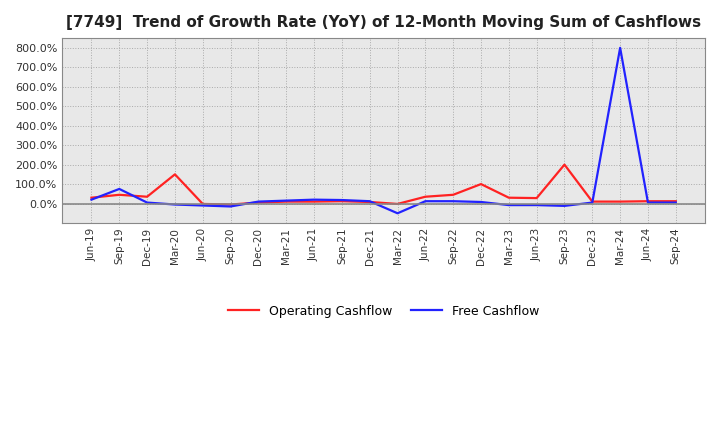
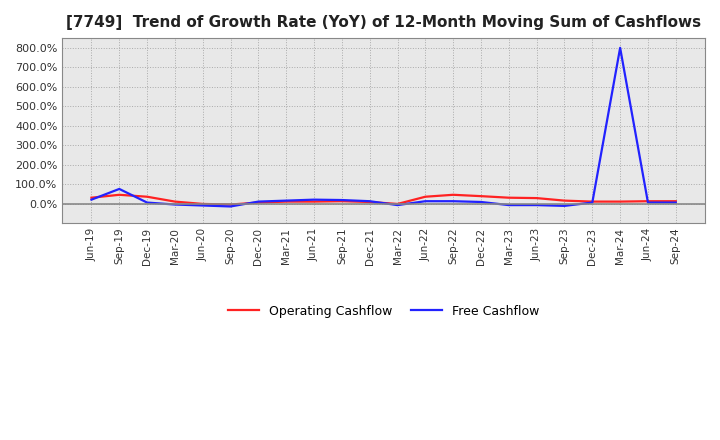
Operating Cashflow/Mar-20: 150% -> 10%
Free Cashflow/Mar-22: -50% -> -10%
Operating Cashflow/Dec-22: 100% -> 40%
Operating Cashflow/Sep-23: 200% -> 10%
